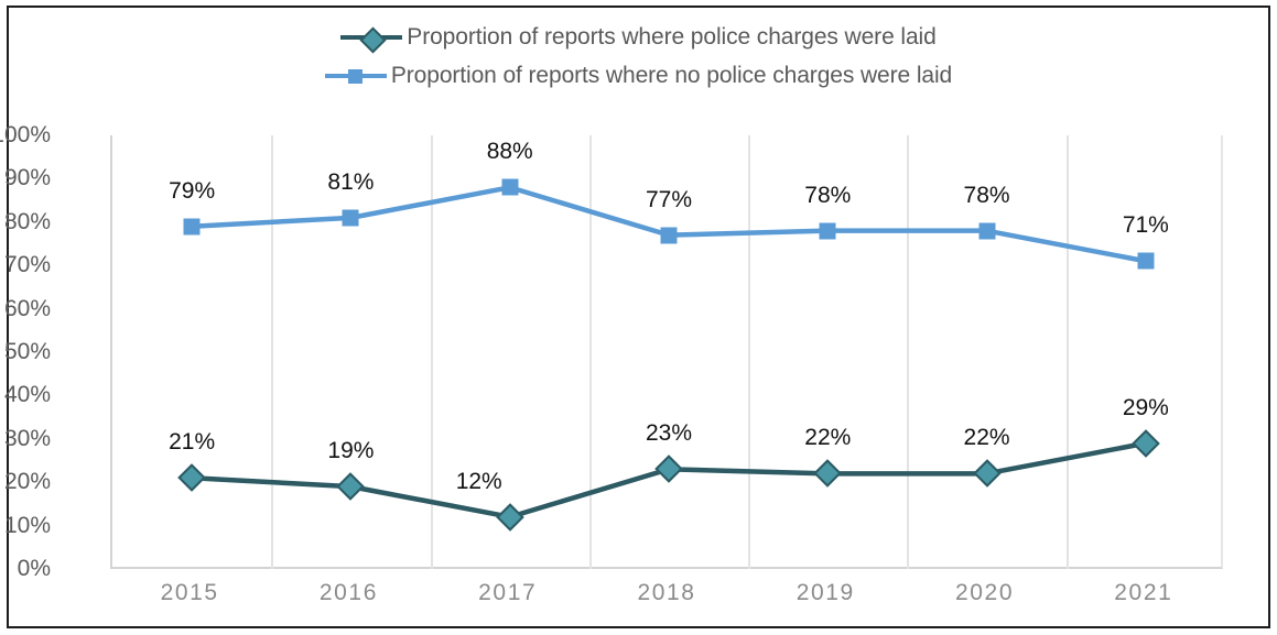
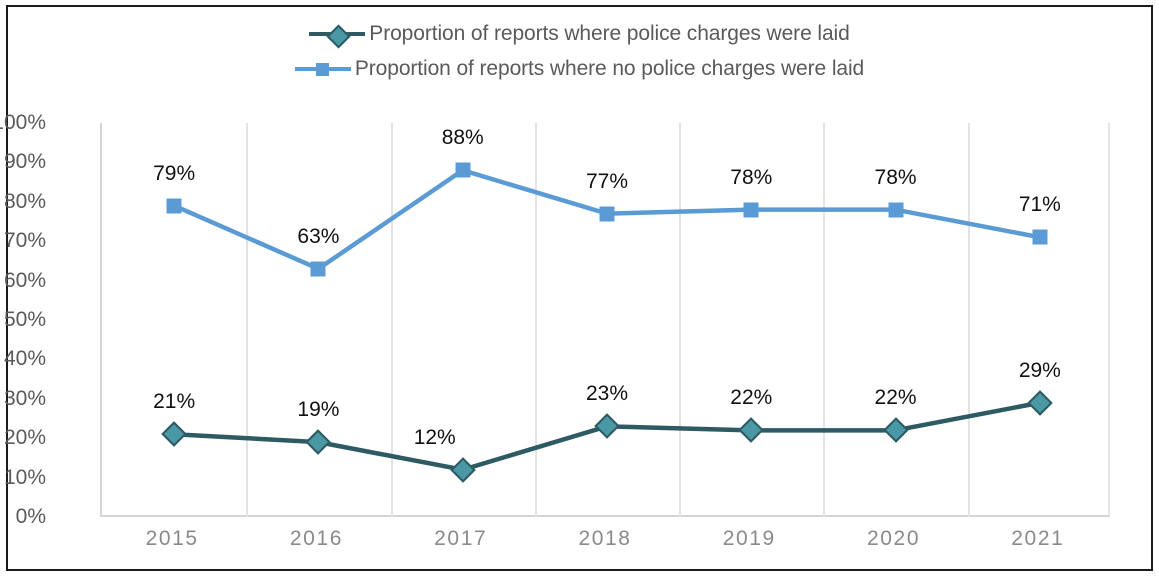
Proportion of reports where no police charges were laid/2016: 81% -> 63%
